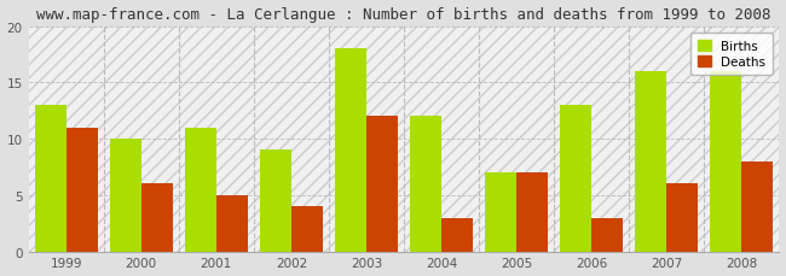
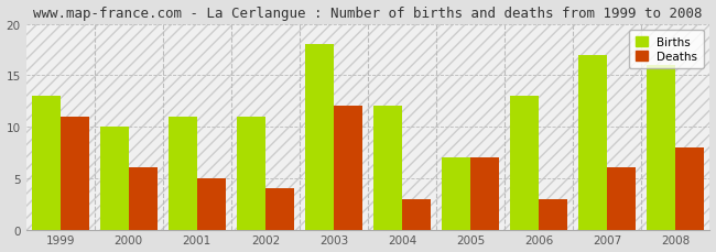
Births/2002: 9 -> 11
Births/2007: 16 -> 17
